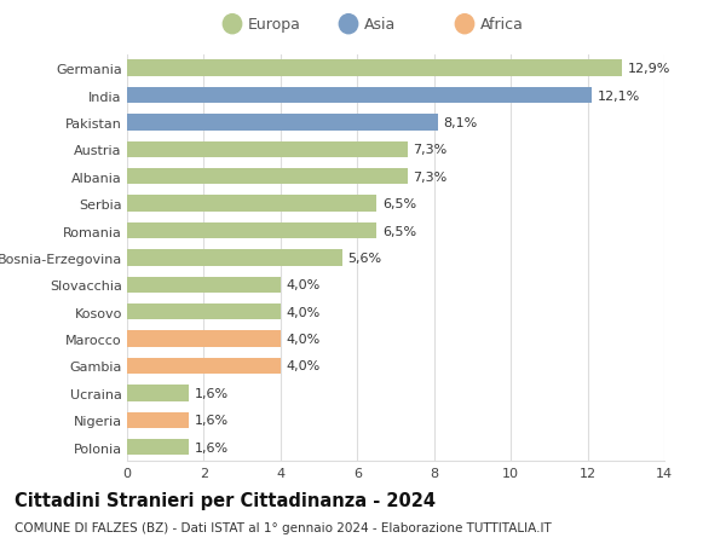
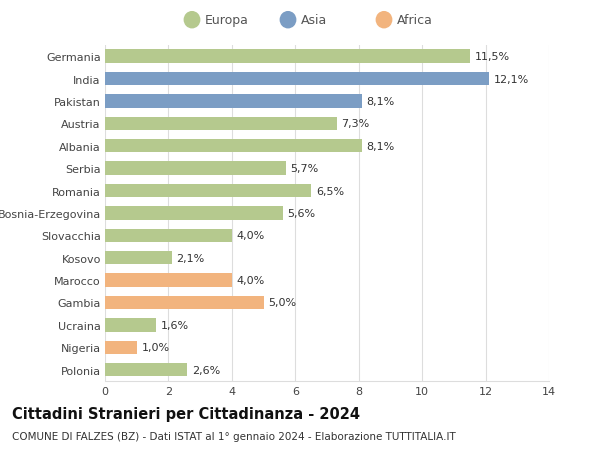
Germania: 12,9% -> 11,5%
Albania: 7,3% -> 8,1%
Serbia: 6,5% -> 5,7%
Kosovo: 4,0% -> 2,1%
Gambia: 4,0% -> 5,0%
Nigeria: 1,6% -> 1,0%
Polonia: 1,6% -> 2,6%
